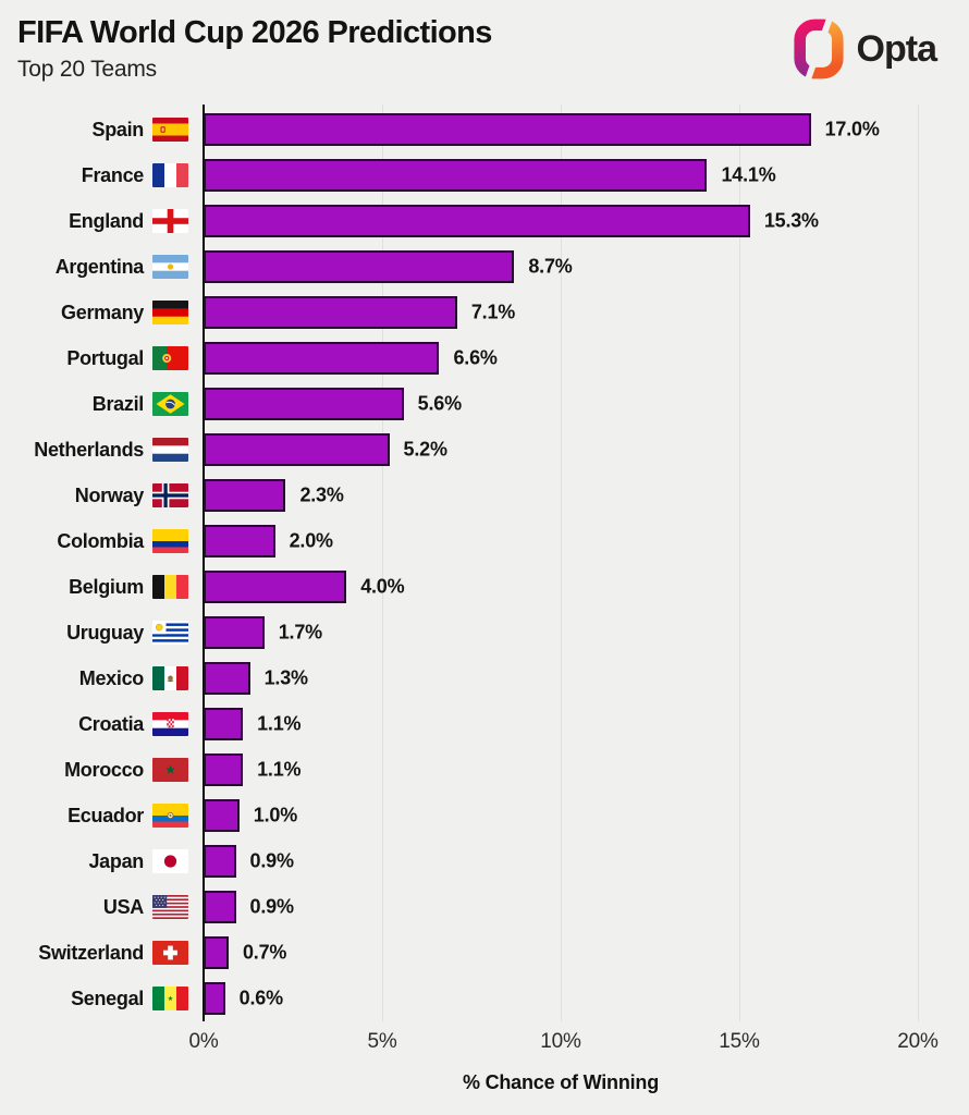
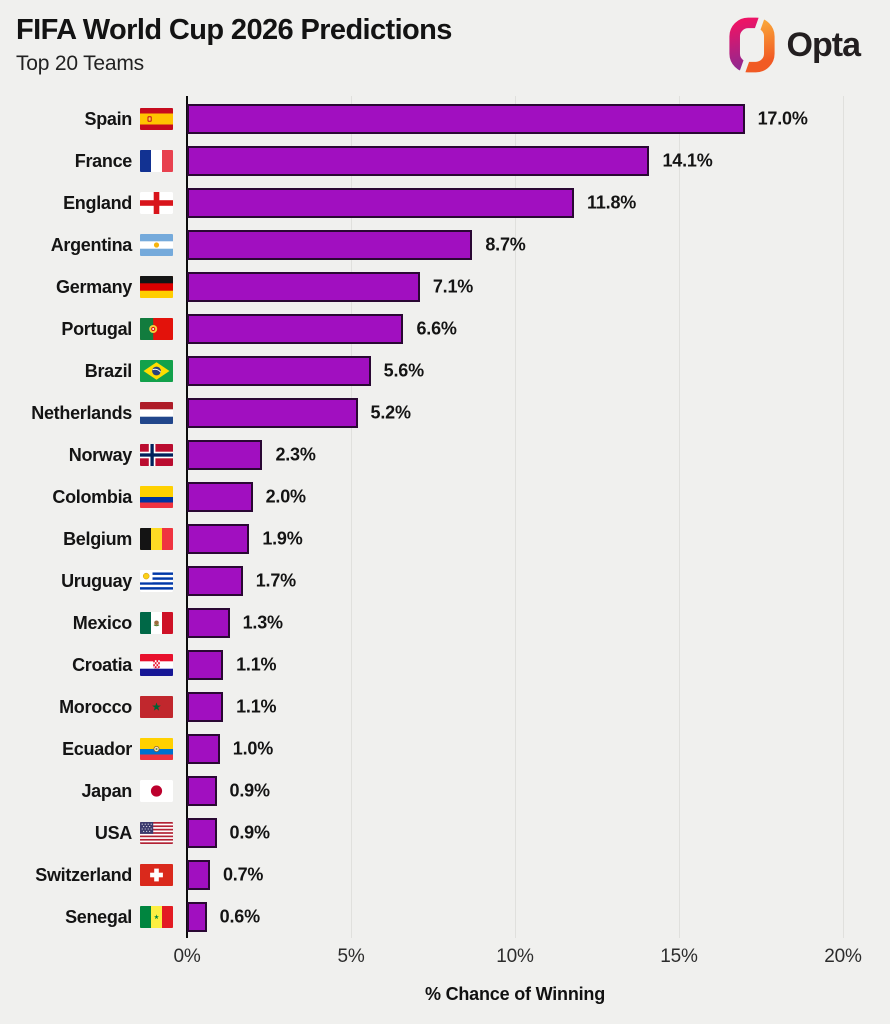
England: 15.3% -> 11.8%
Belgium: 4.0% -> 1.9%
